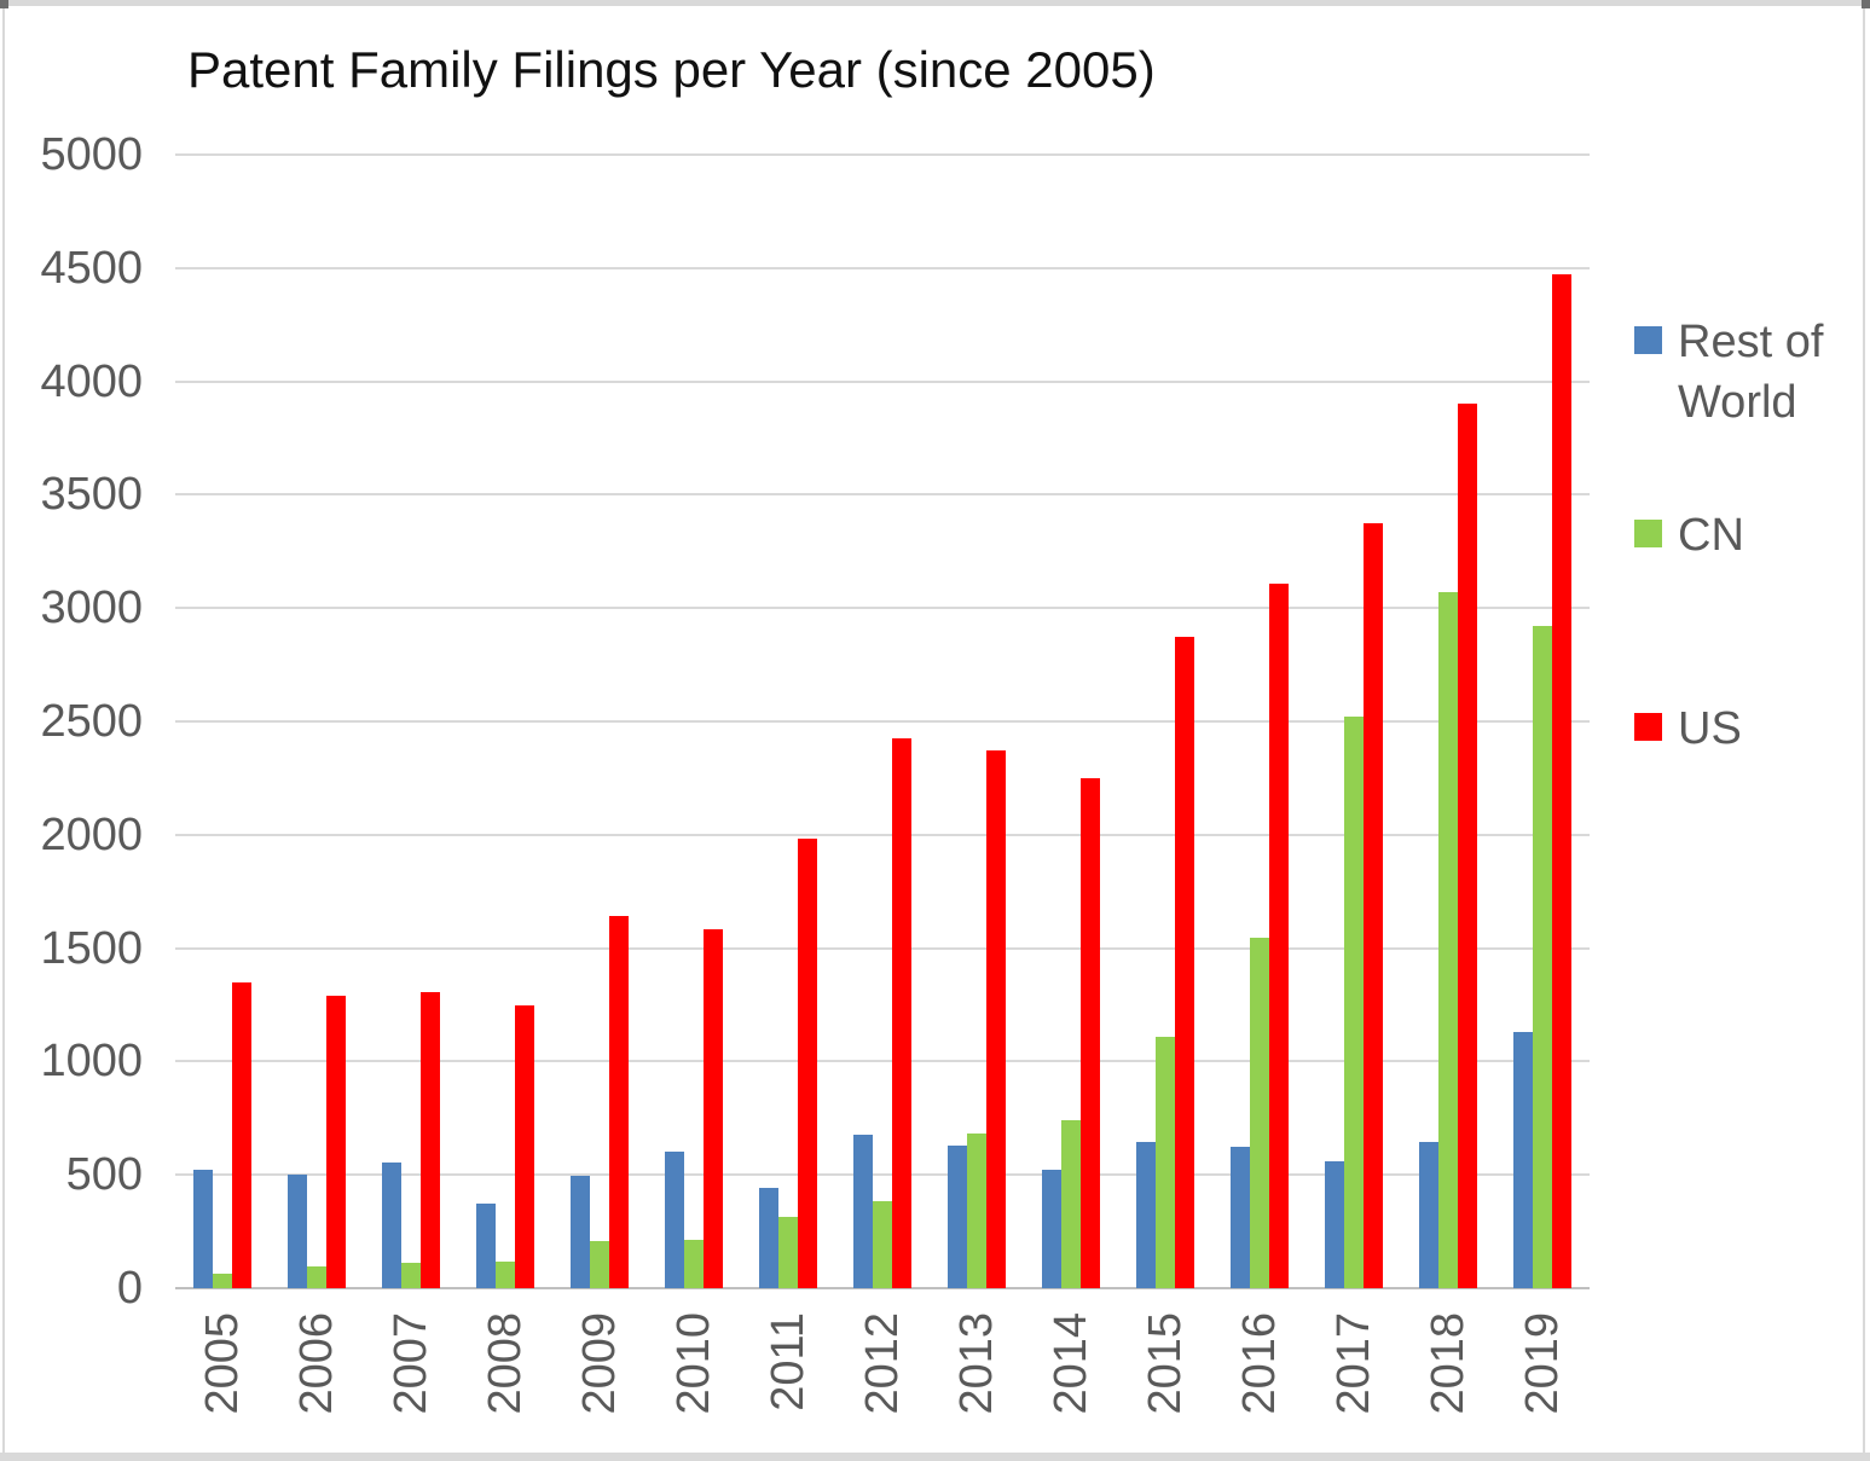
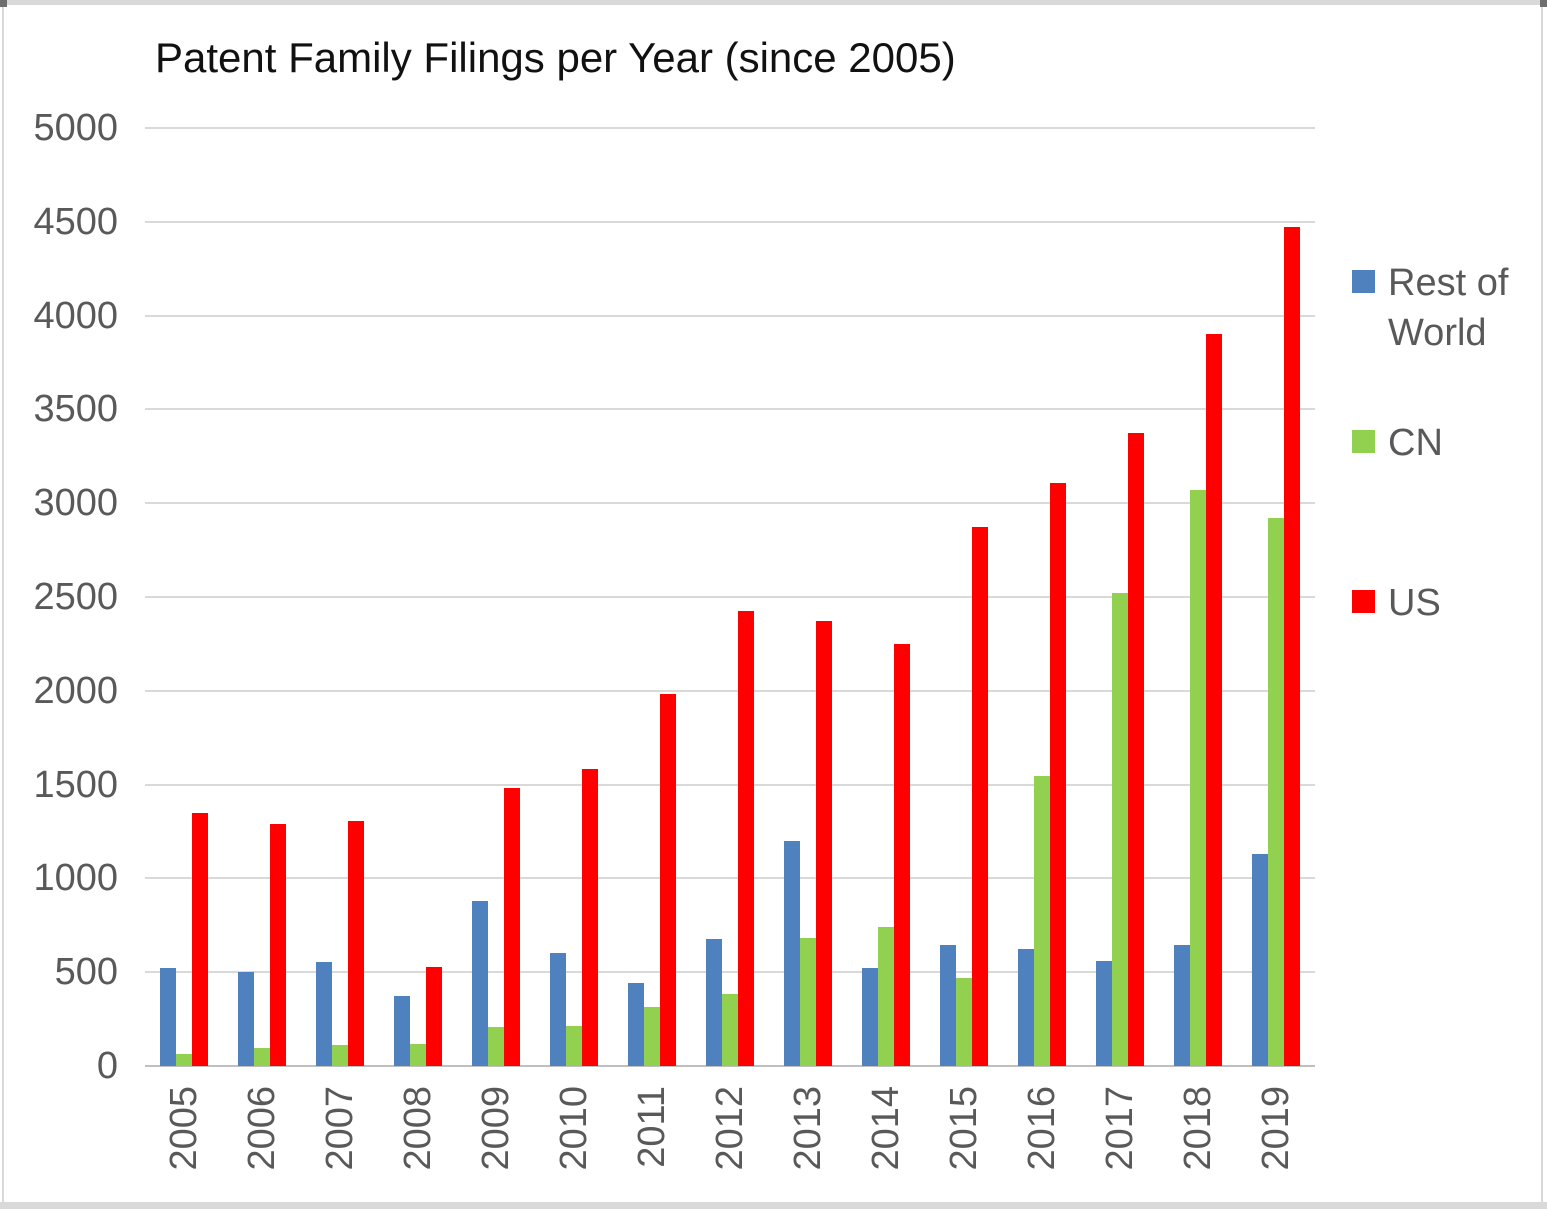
US/2008: 1240 -> 530
Rest of World/2009: 500 -> 880
US/2009: 1640 -> 1480
Rest of World/2013: 630 -> 1200
CN/2015: 1110 -> 470
